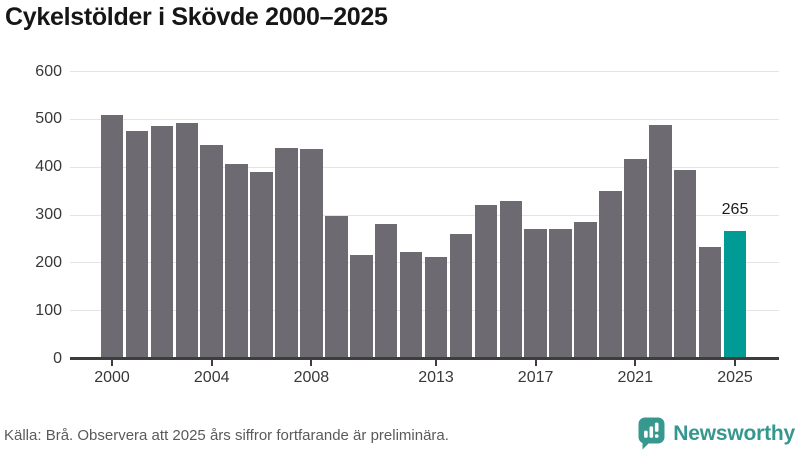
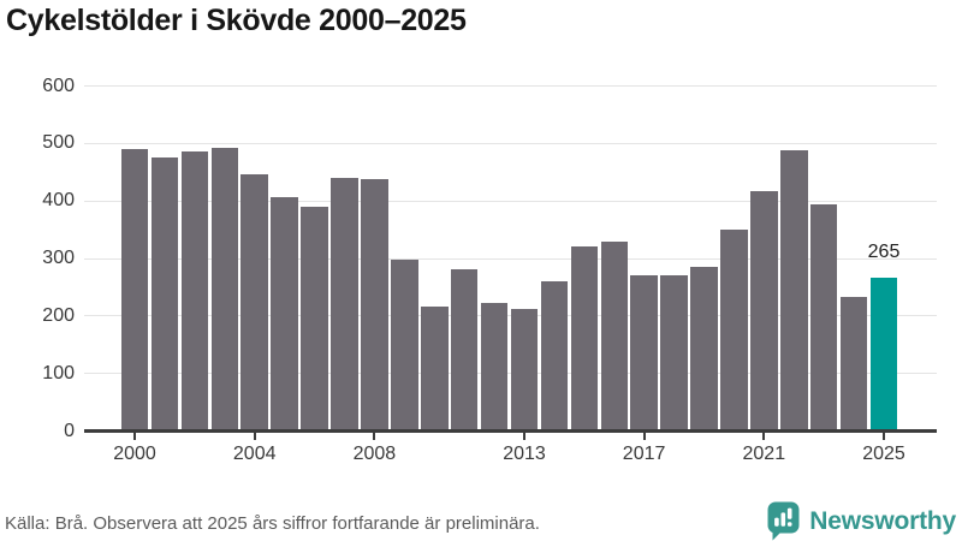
2000: 510 -> 490
